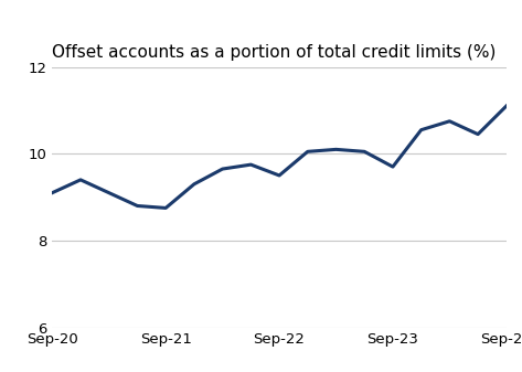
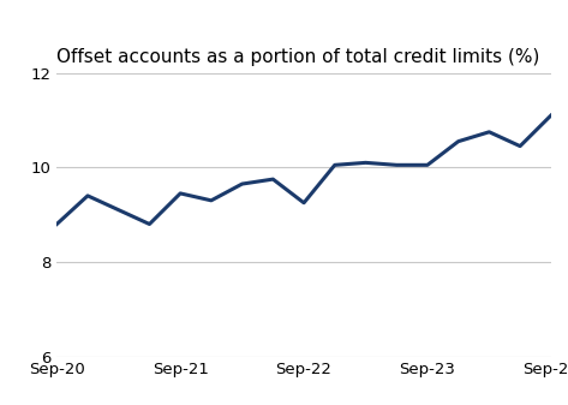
Sep-20: 9.10 -> 8.80
Sep-21: 8.75 -> 9.45
Sep-22: 9.50 -> 9.25
Sep-23: 9.70 -> 10.05
